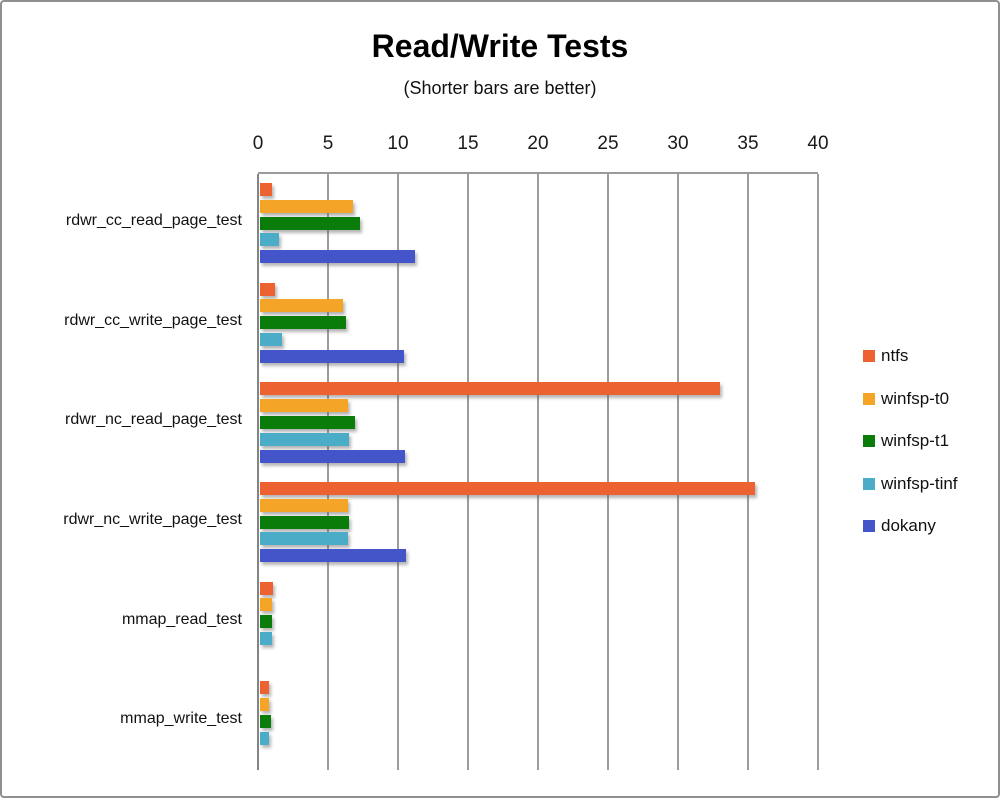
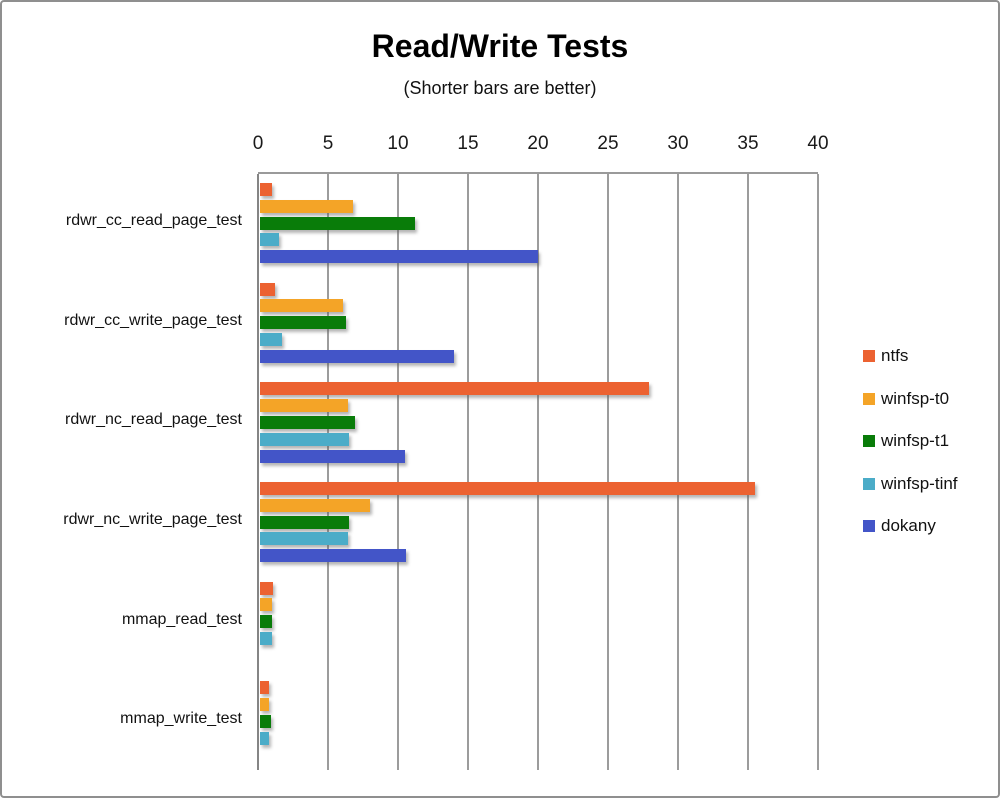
winfsp-t1/rdwr_cc_read_page_test: 7.3 -> 11.2
dokany/rdwr_cc_read_page_test: 11.2 -> 20.0
dokany/rdwr_cc_write_page_test: 10.4 -> 14.0
ntfs/rdwr_nc_read_page_test: 33.0 -> 27.9
winfsp-t0/rdwr_nc_write_page_test: 6.4 -> 8.0
